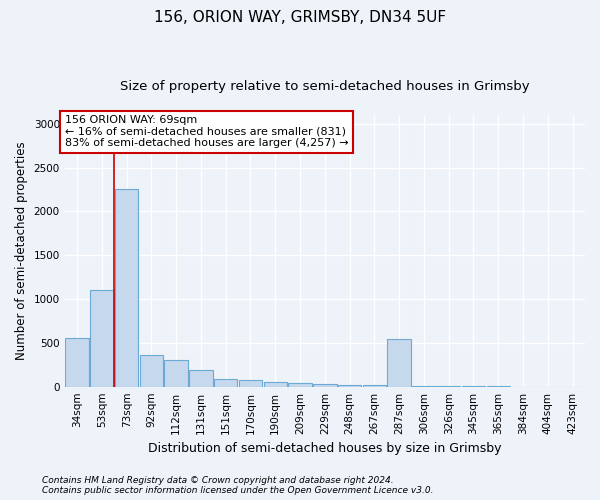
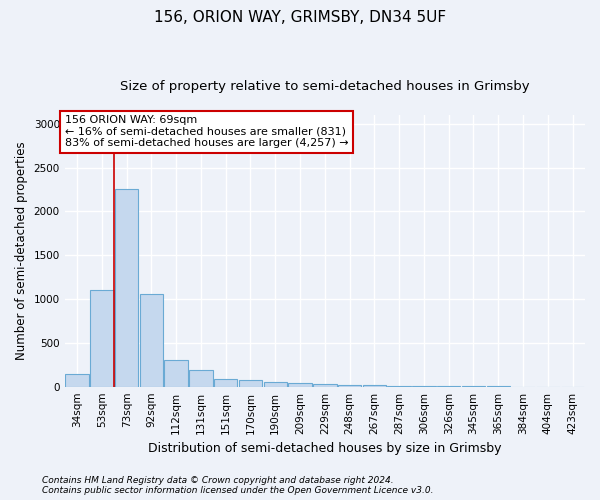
34sqm: 560 -> 140
92sqm: 360 -> 1060
287sqm: 540 -> 10
